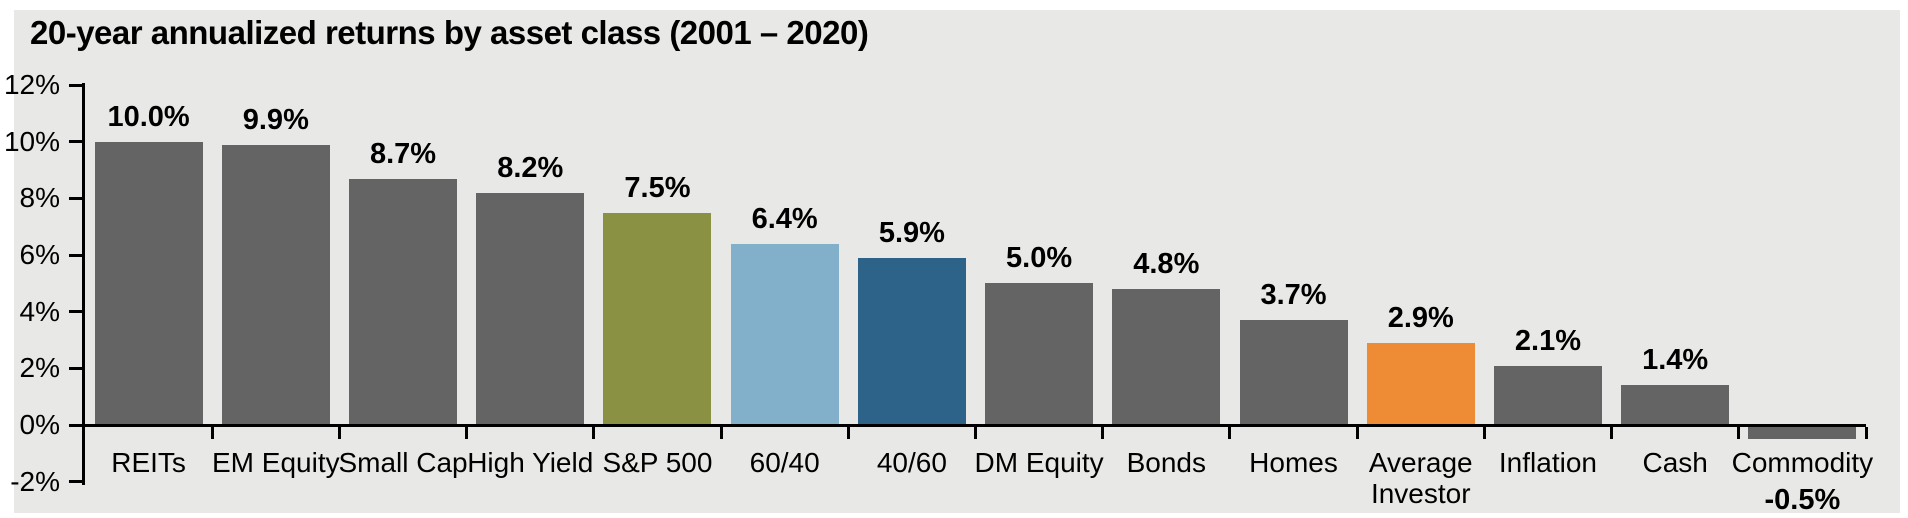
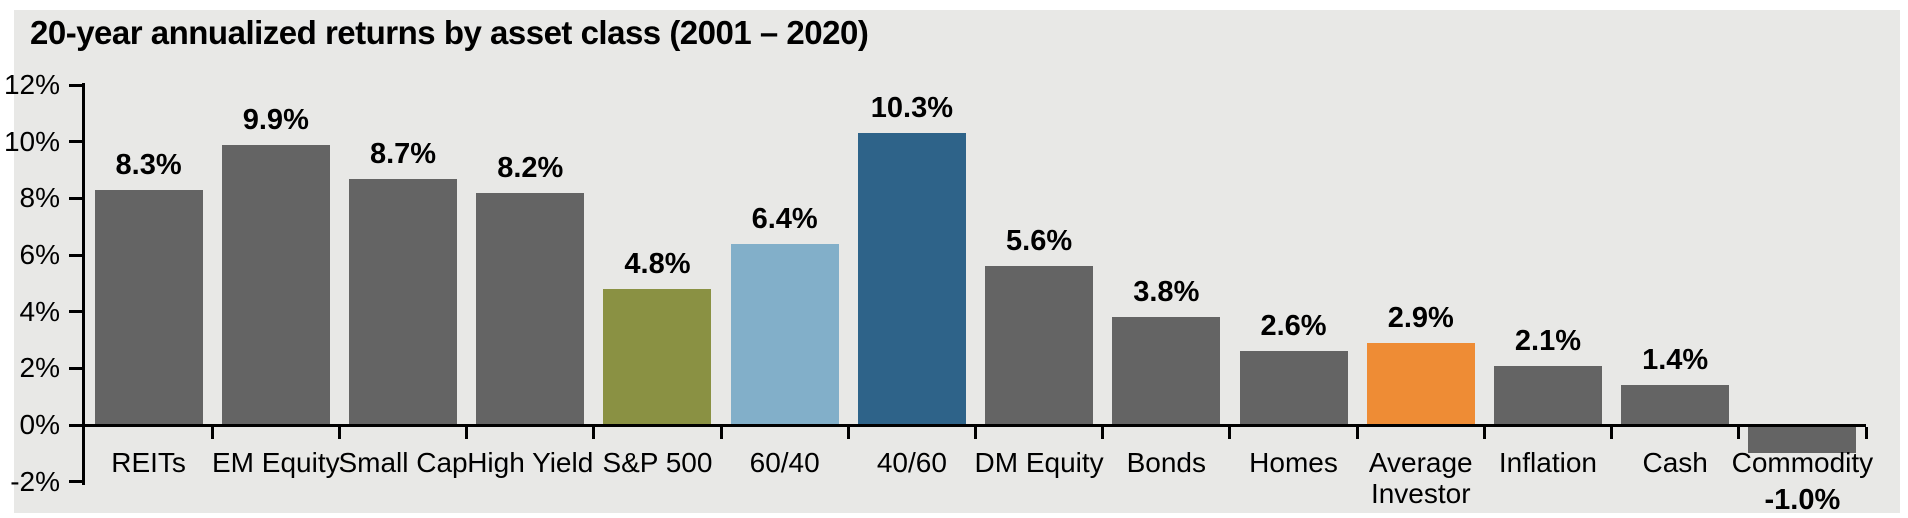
REITs: 10.0% -> 8.3%
S&P 500: 7.5% -> 4.8%
40/60: 5.9% -> 10.3%
DM Equity: 5.0% -> 5.6%
Bonds: 4.8% -> 3.8%
Homes: 3.7% -> 2.6%
Commodity: -0.5% -> -1.0%
